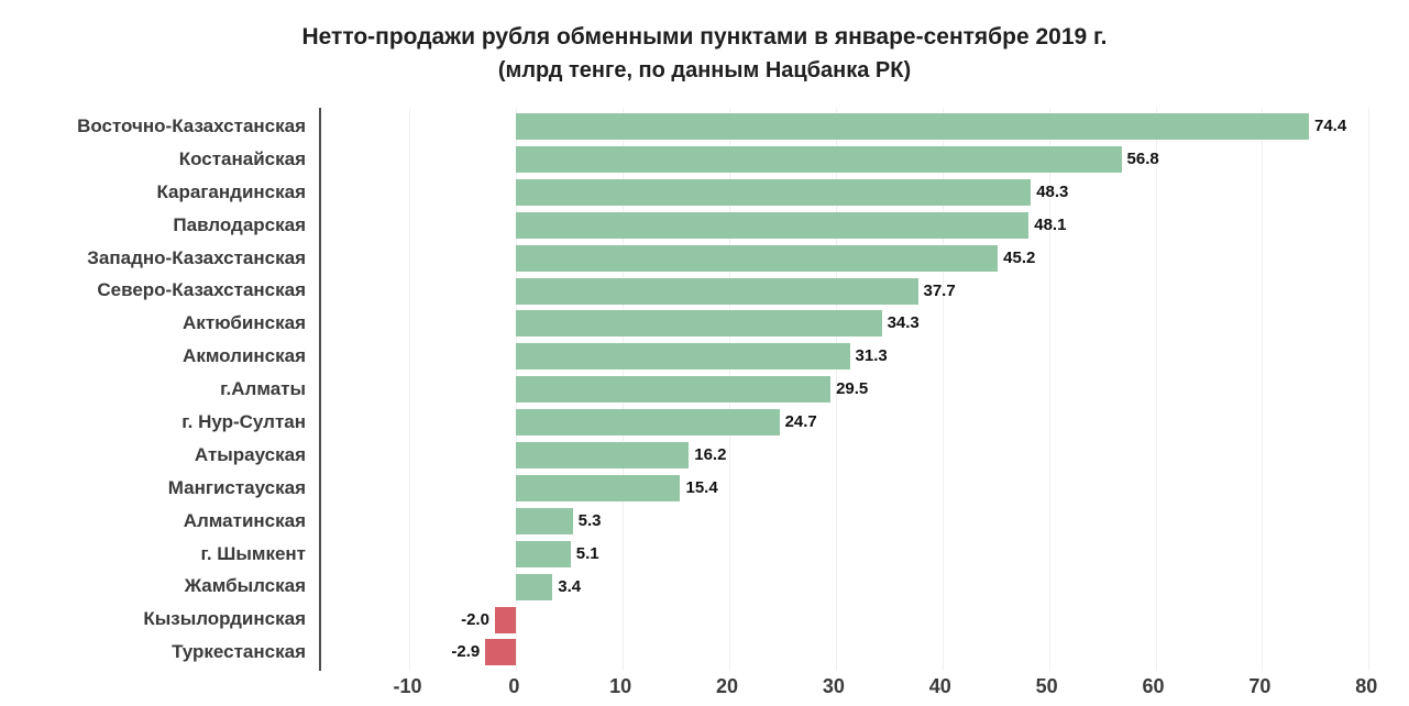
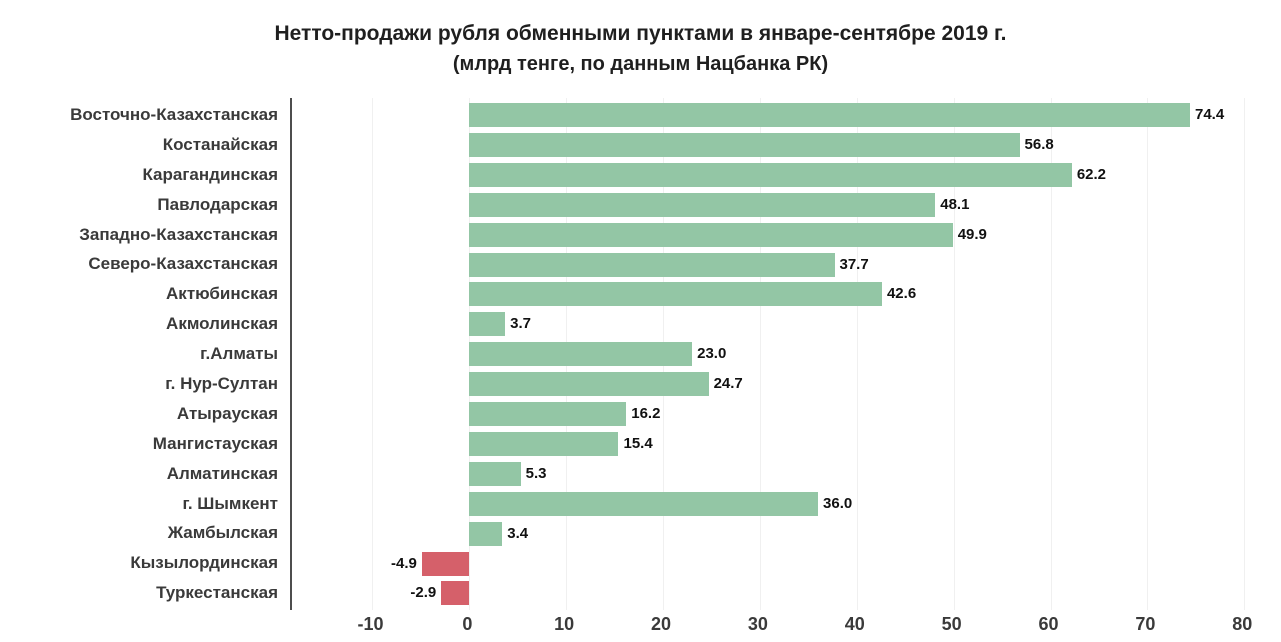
Карагандинская: 48.3 -> 62.2
Западно-Казахстанская: 45.2 -> 49.9
Актюбинская: 34.3 -> 42.6
Акмолинская: 31.3 -> 3.7
г.Алматы: 29.5 -> 23.0
г. Шымкент: 5.1 -> 36.0
Кызылординская: -2.0 -> -4.9
